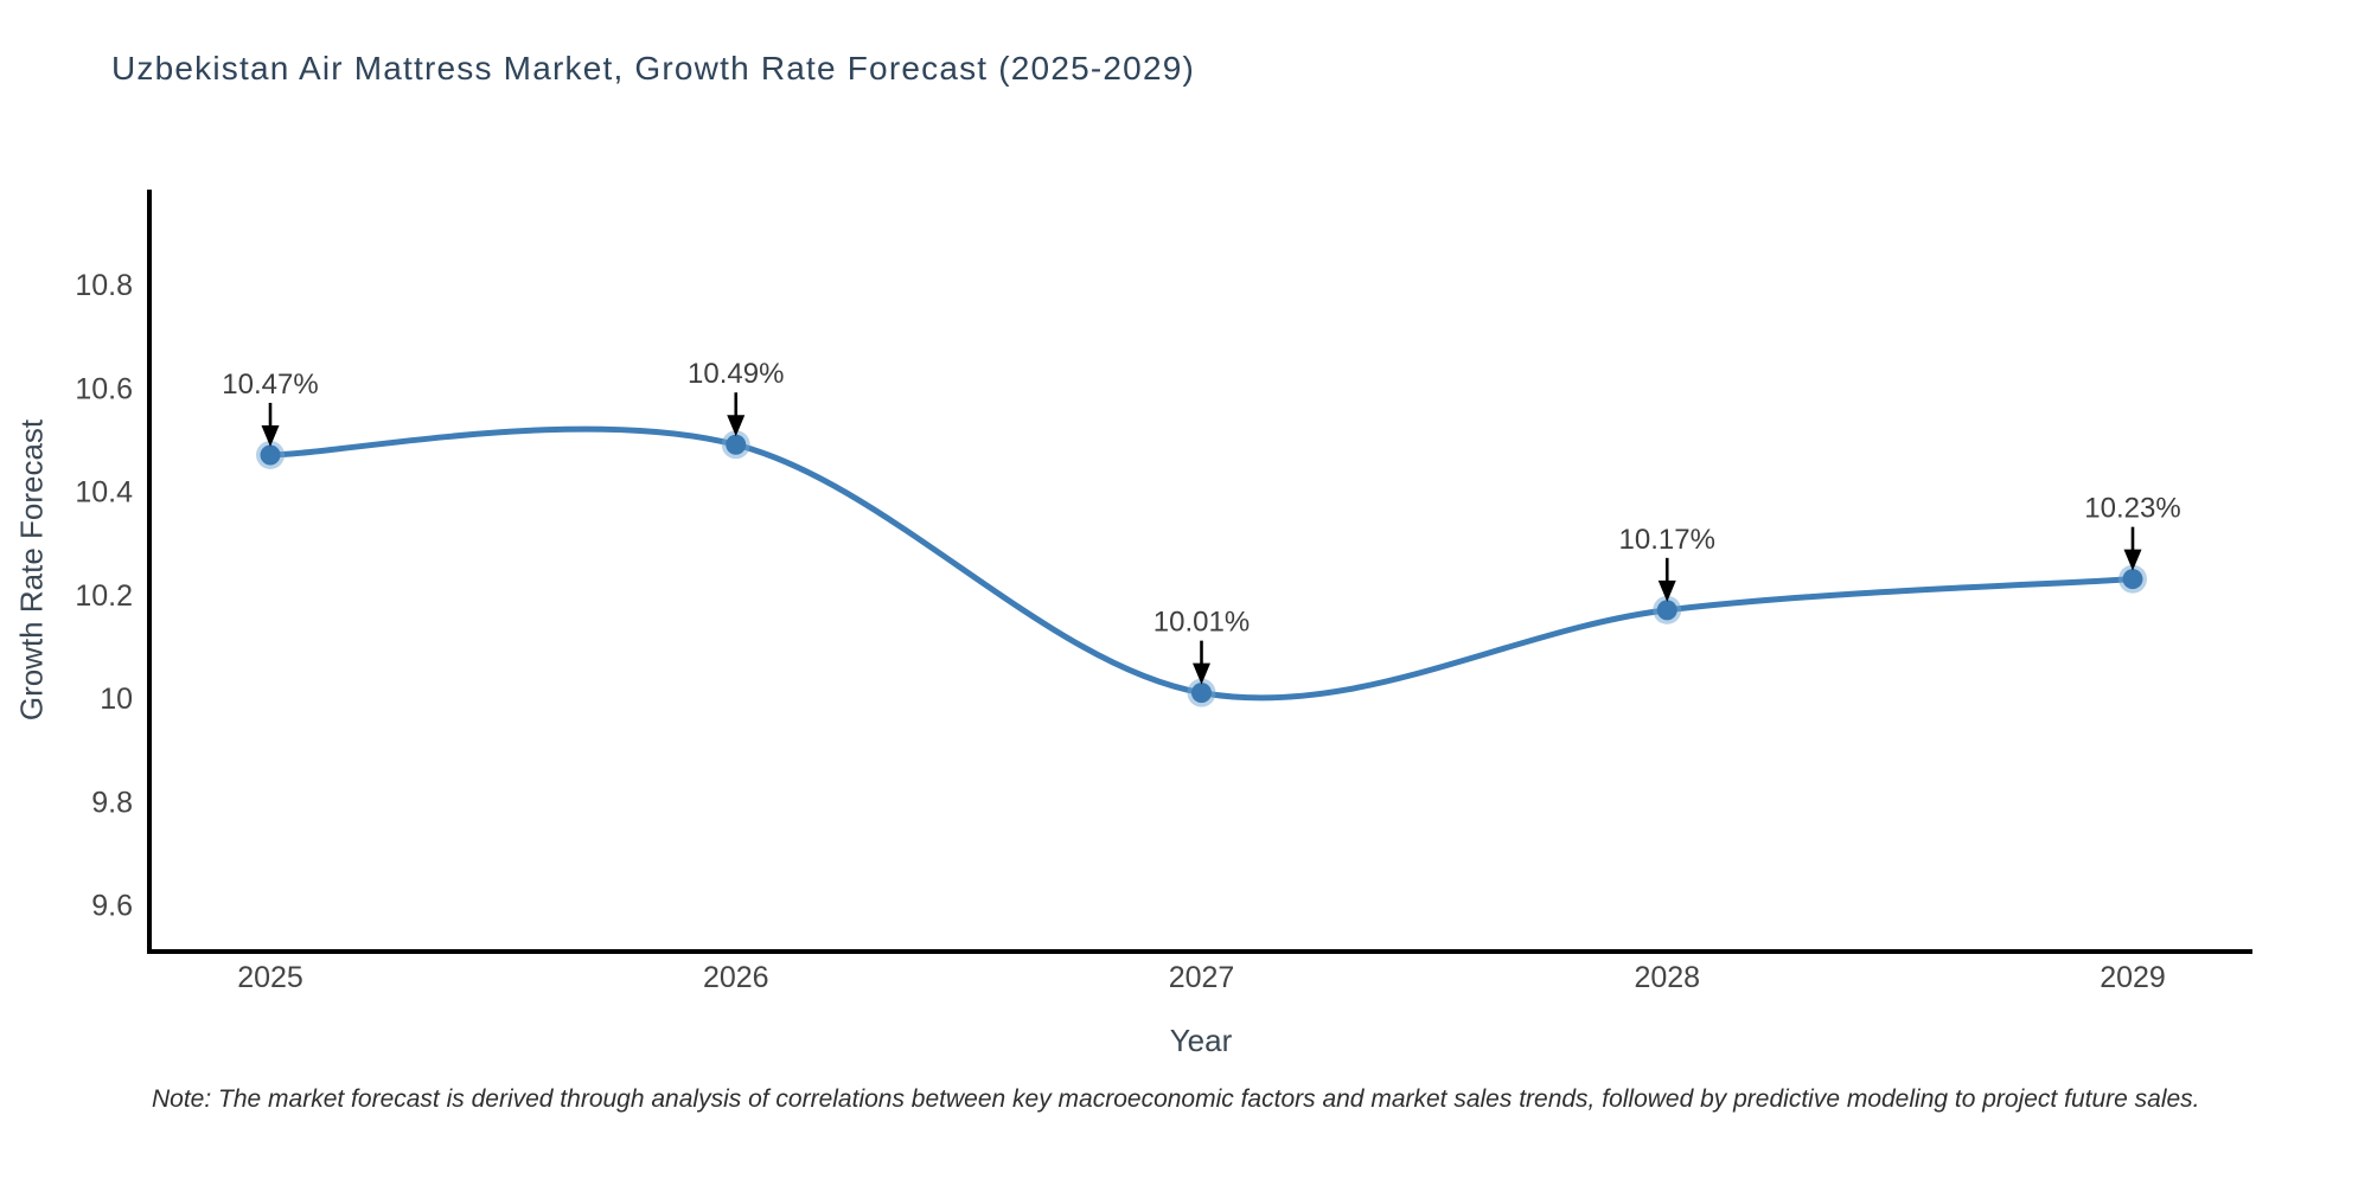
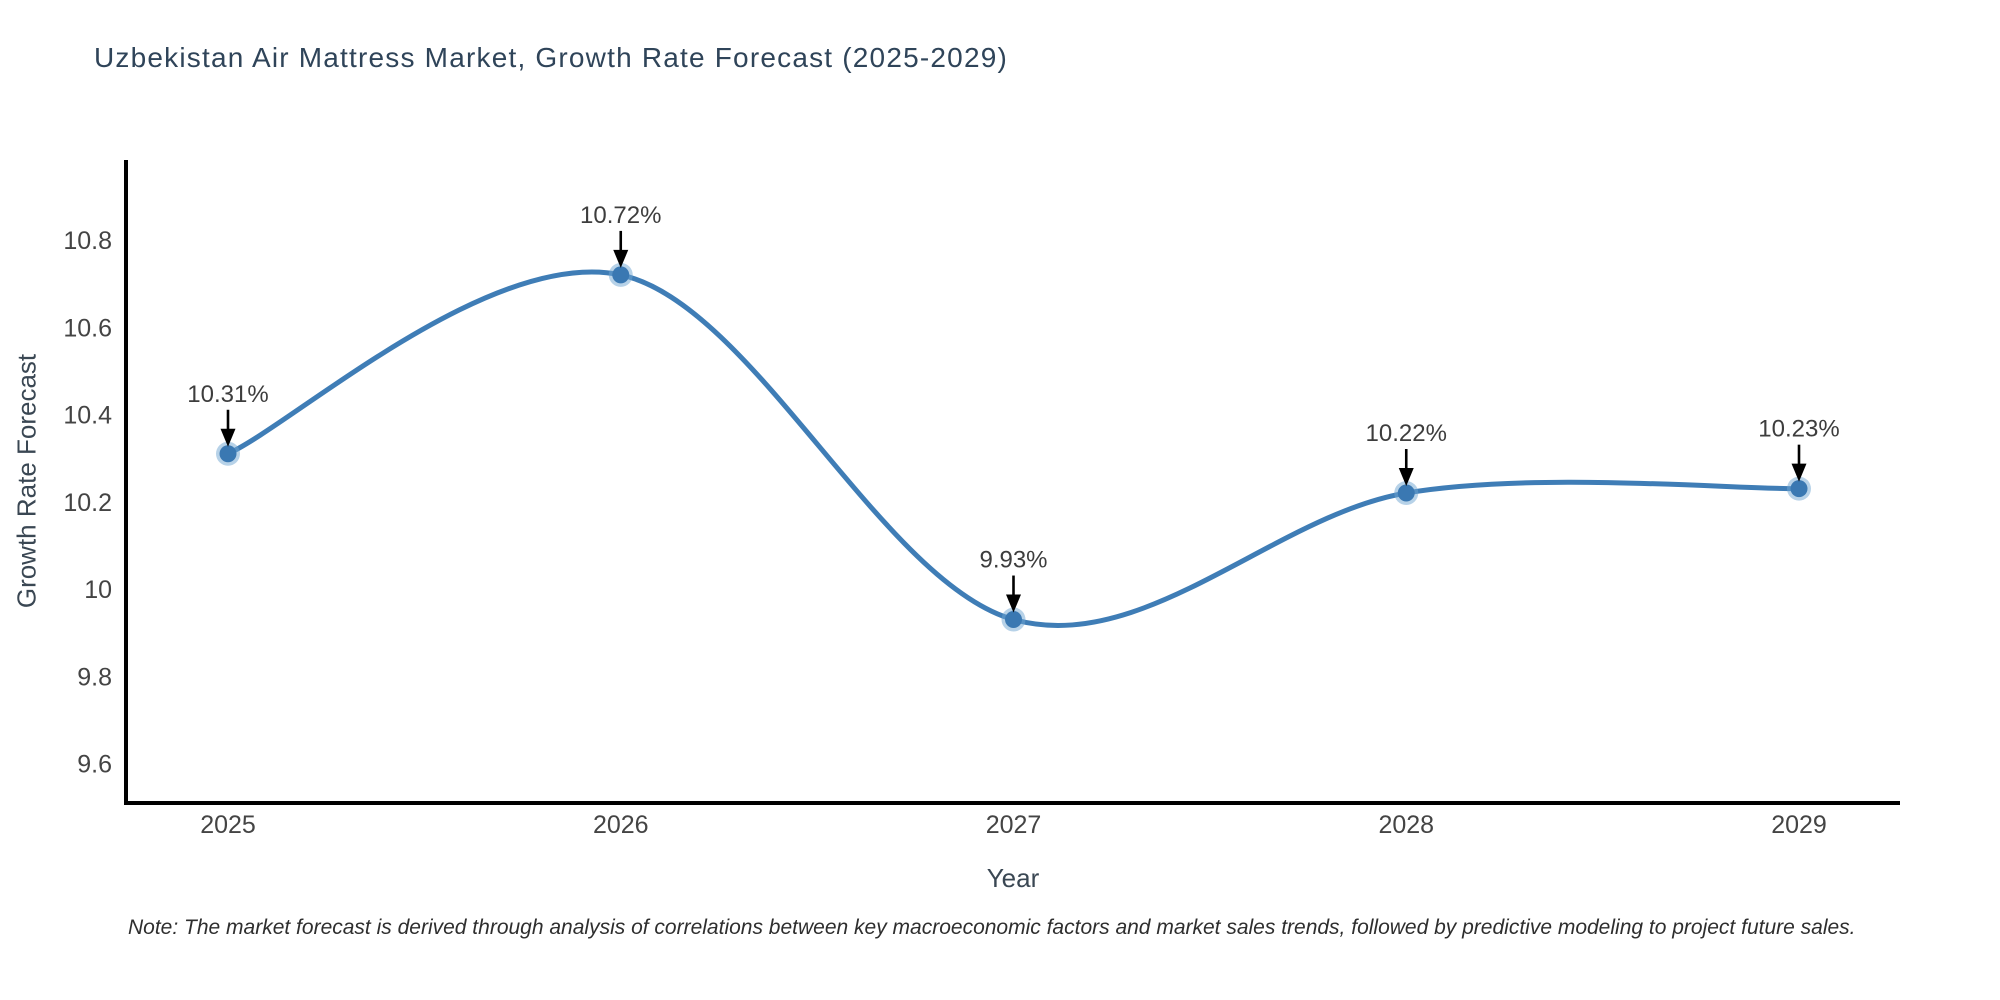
2025: 10.47% -> 10.31%
2026: 10.49% -> 10.72%
2027: 10.01% -> 9.93%
2028: 10.17% -> 10.22%
